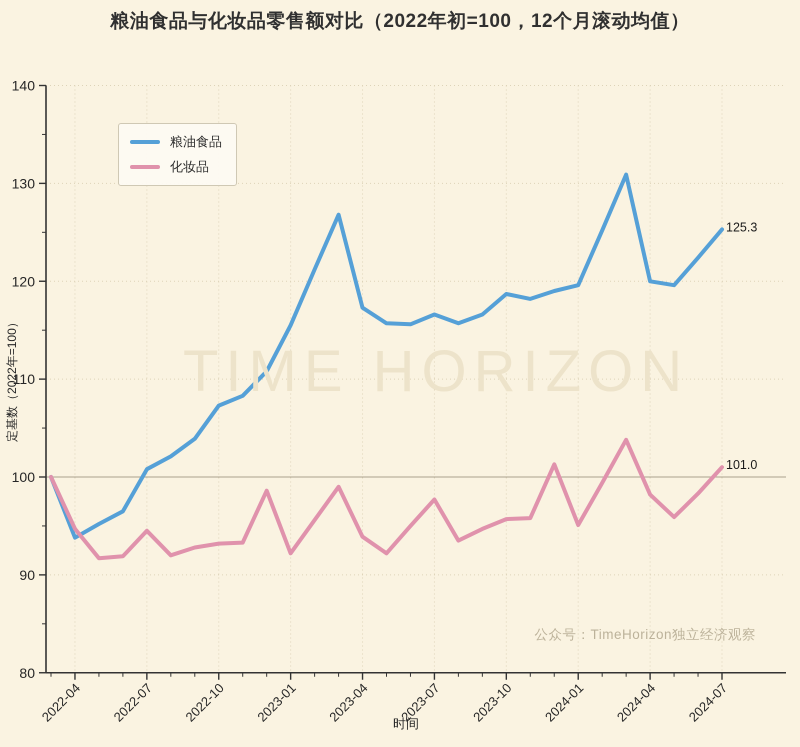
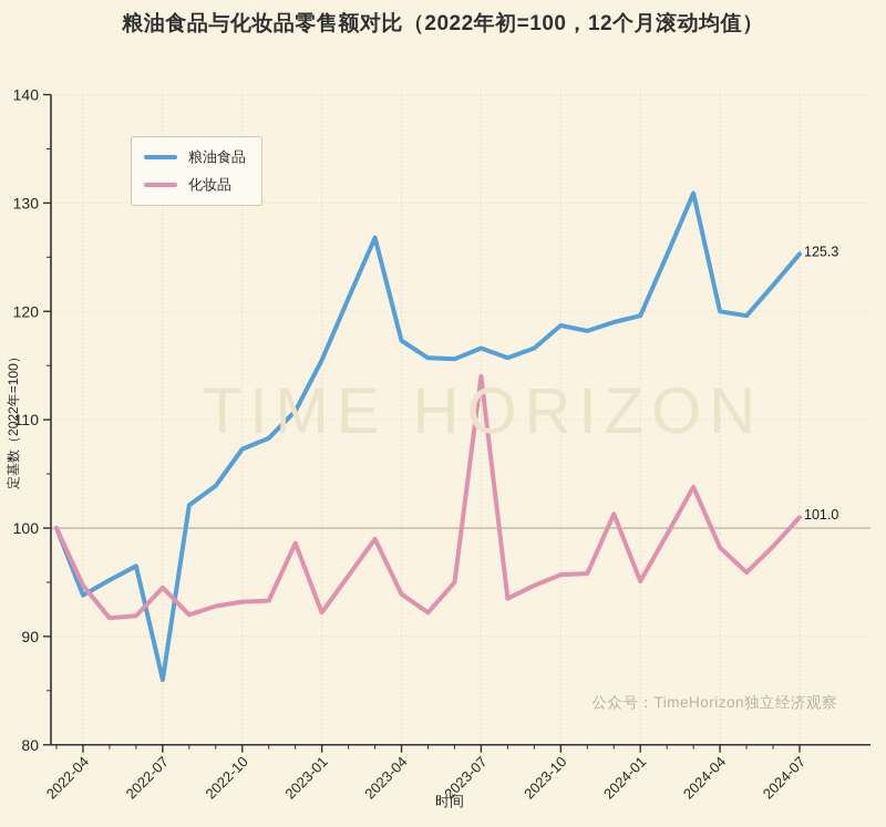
粮油食品/2022-07: 101 -> 86
化妆品/2023-07: 98 -> 114
